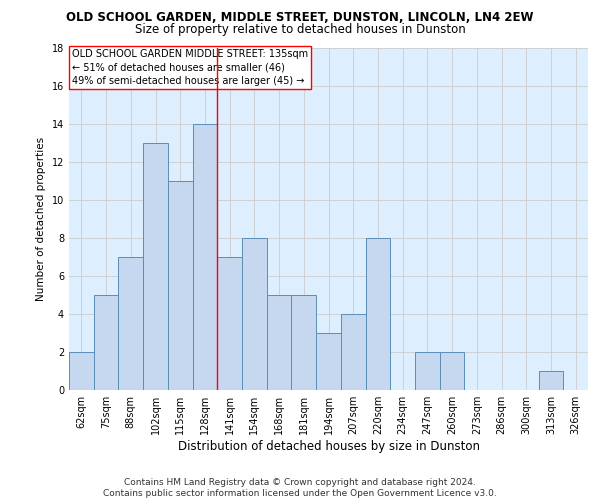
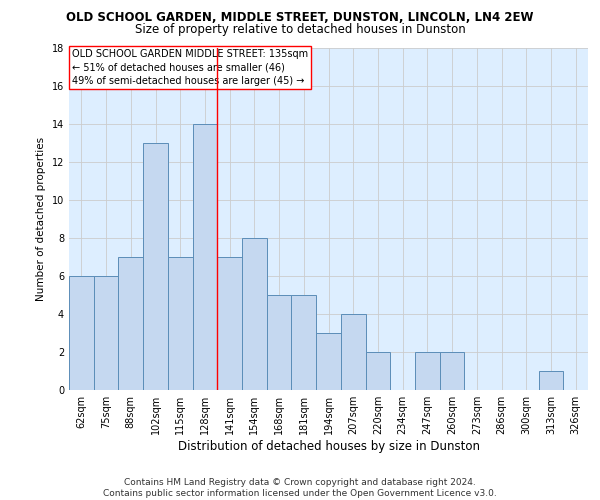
62sqm: 2 -> 6
75sqm: 5 -> 6
115sqm: 11 -> 7
220sqm: 8 -> 2
